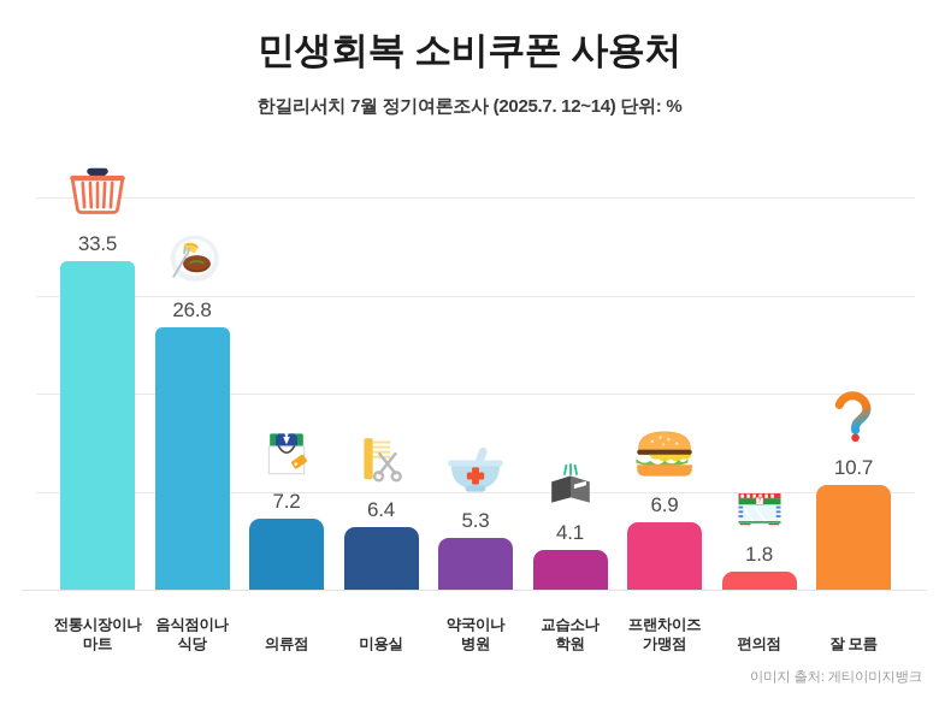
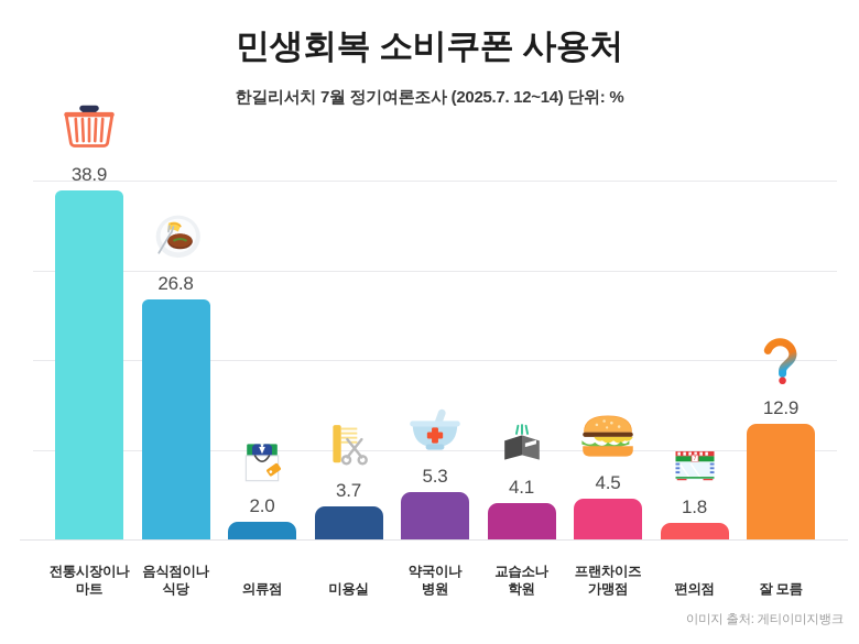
전통시장이나 마트: 33.5 -> 38.9
의류점: 7.2 -> 2.0
미용실: 6.4 -> 3.7
프랜차이즈 가맹점: 6.9 -> 4.5
잘 모름: 10.7 -> 12.9
